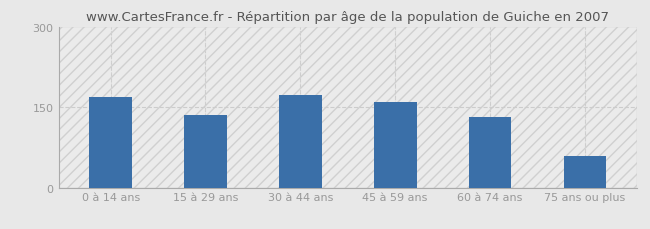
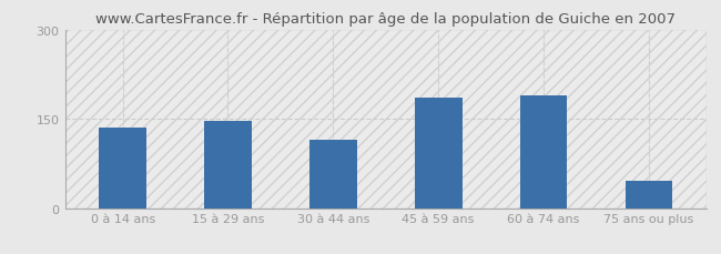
0 à 14 ans: 168 -> 136
15 à 29 ans: 136 -> 146
30 à 44 ans: 173 -> 114
45 à 59 ans: 160 -> 186
60 à 74 ans: 132 -> 190
75 ans ou plus: 58 -> 46
